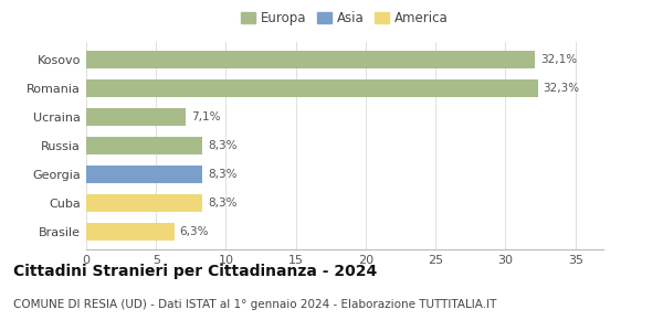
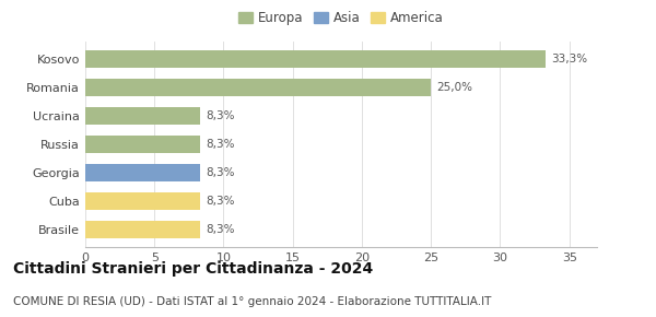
Kosovo: 32,1% -> 33,3%
Romania: 32,3% -> 25,0%
Ucraina: 7,1% -> 8,3%
Brasile: 6,3% -> 8,3%
